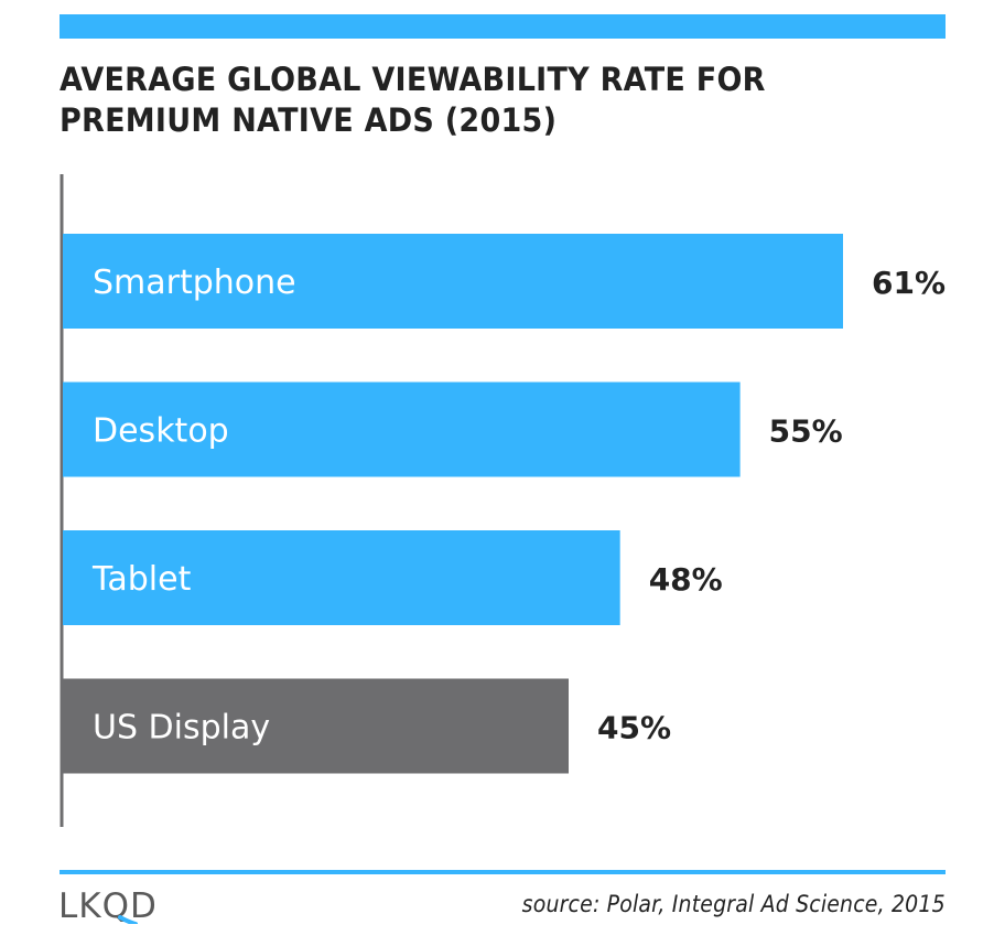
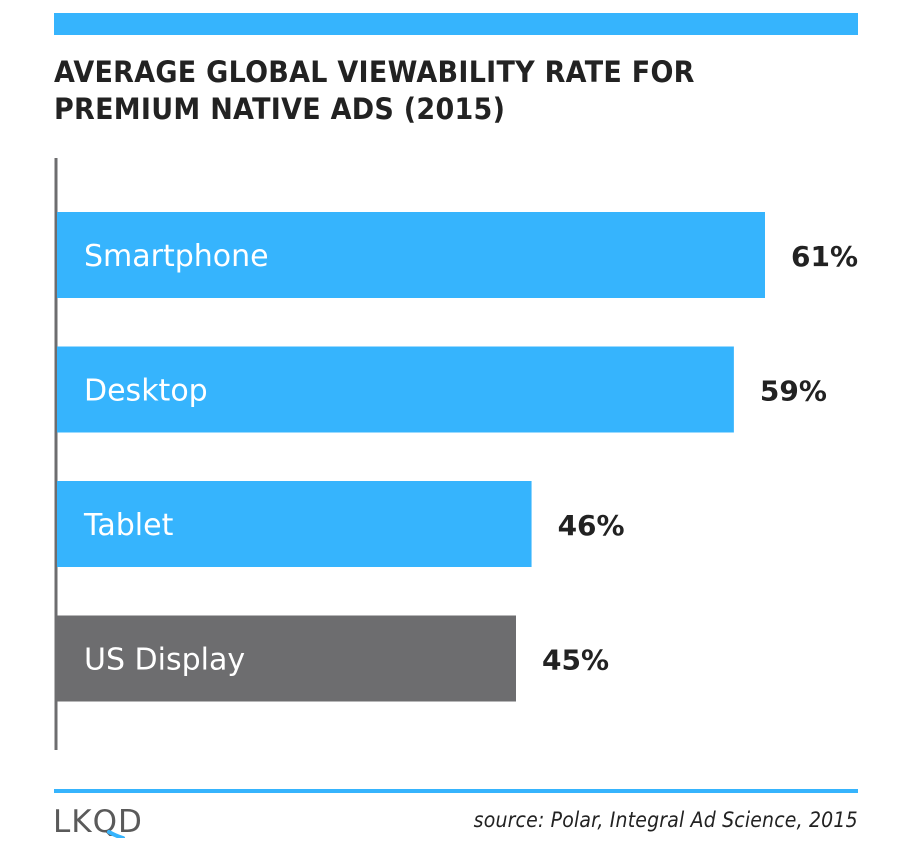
Desktop: 55% -> 59%
Tablet: 48% -> 46%
